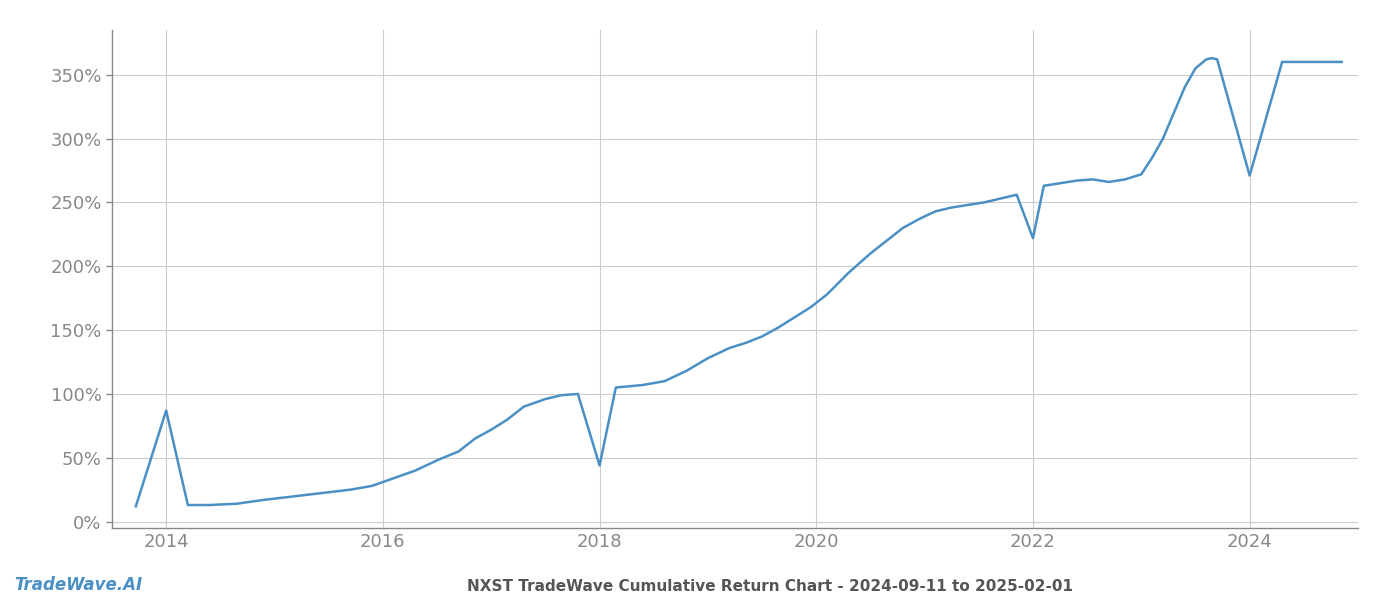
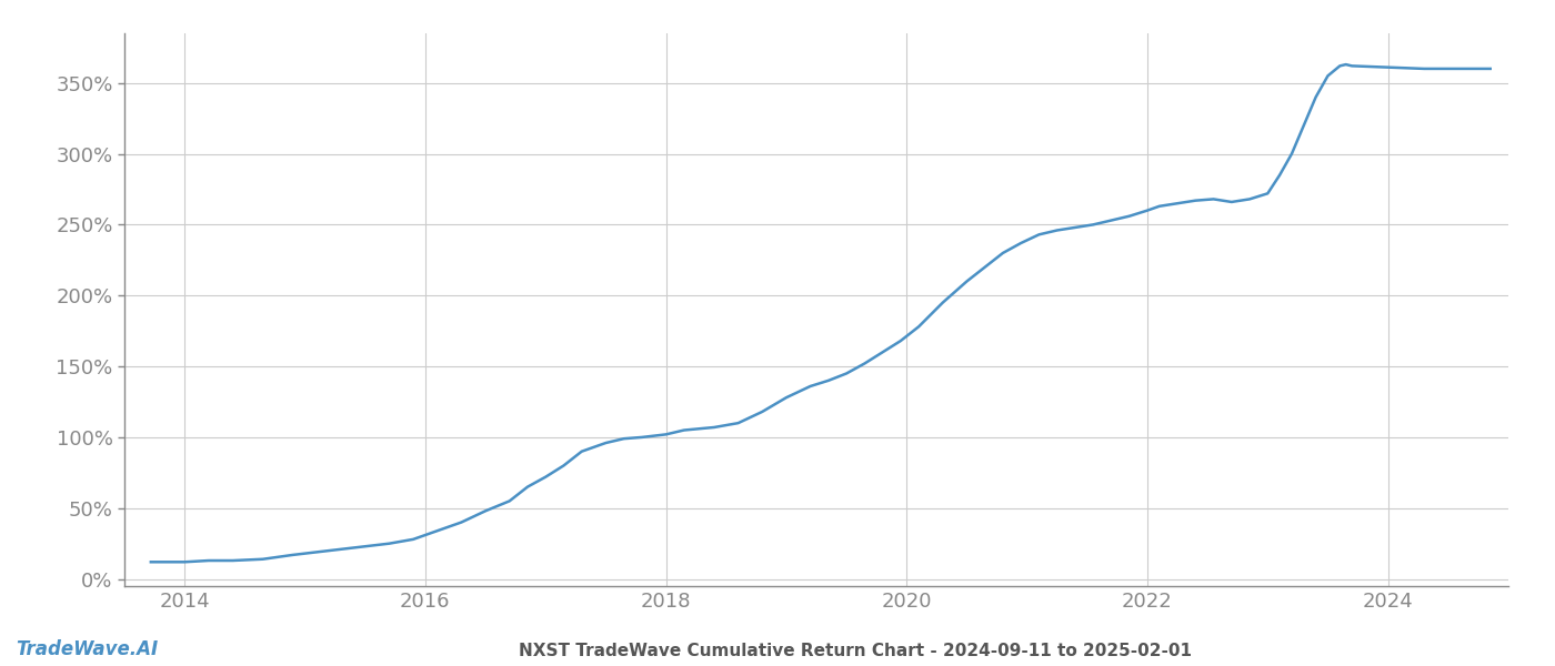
2014: 87% -> 12%
2018: 44% -> 102%
2022: 222% -> 260%
2024: 271% -> 361%
